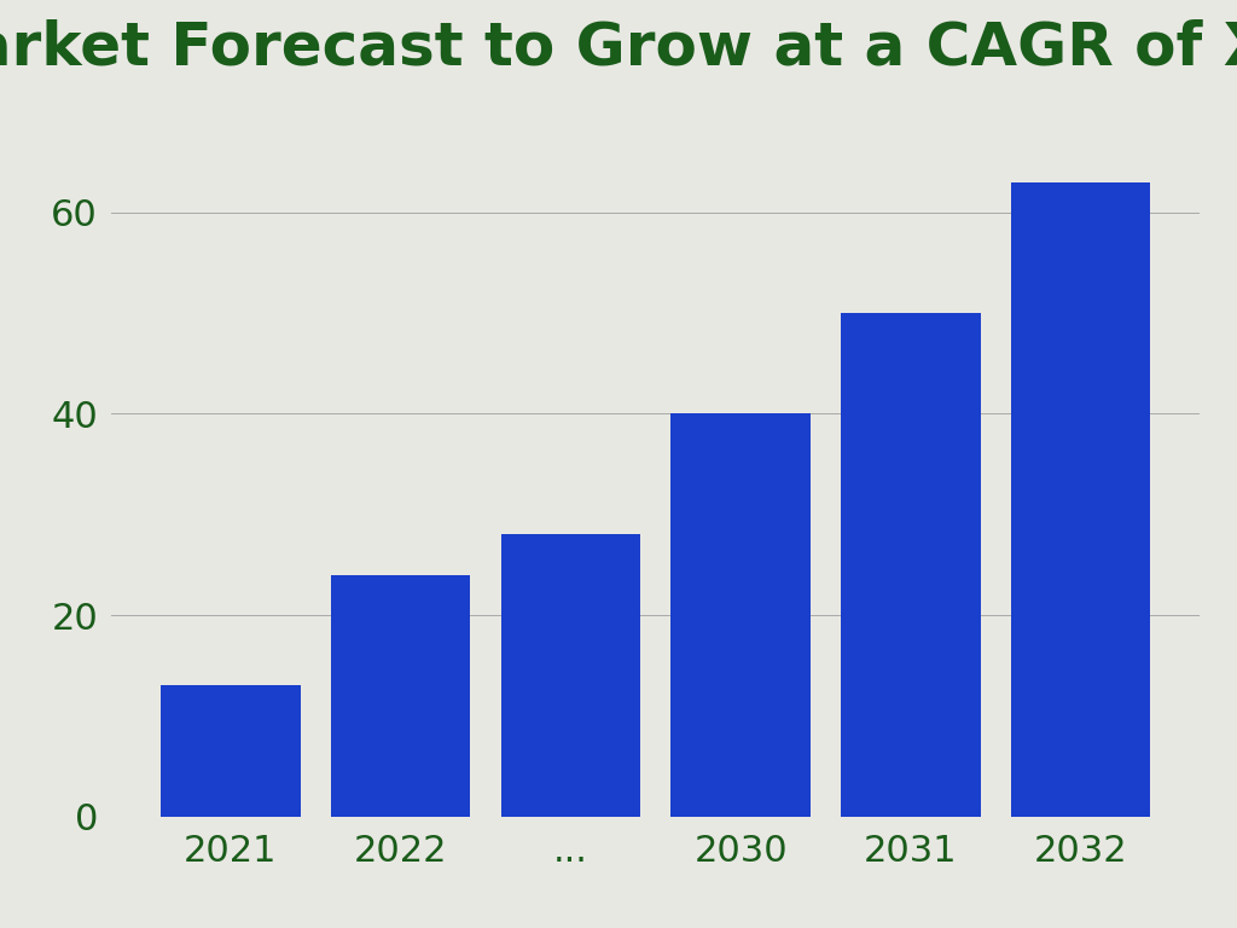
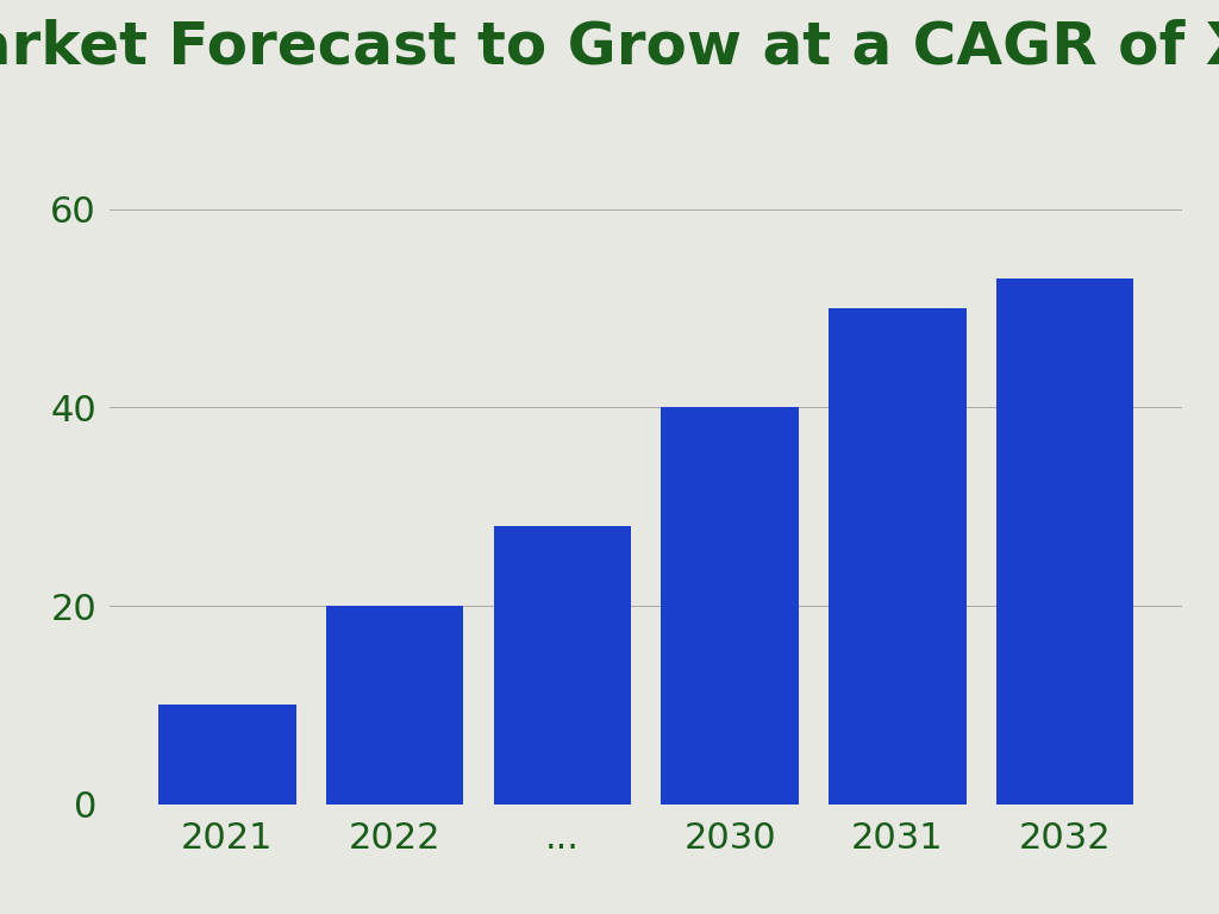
2021: 13 -> 10
2022: 24 -> 20
2032: 63 -> 53
